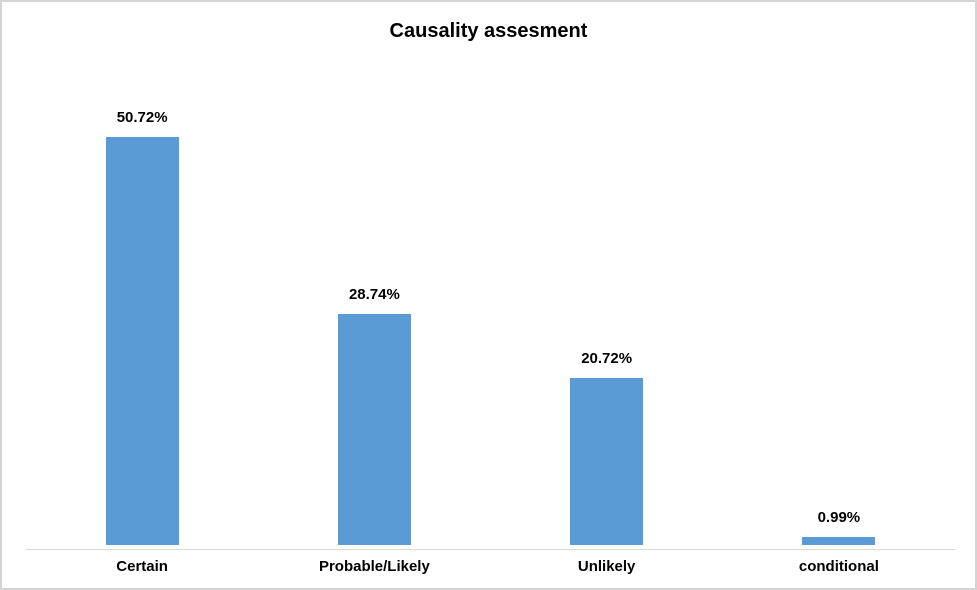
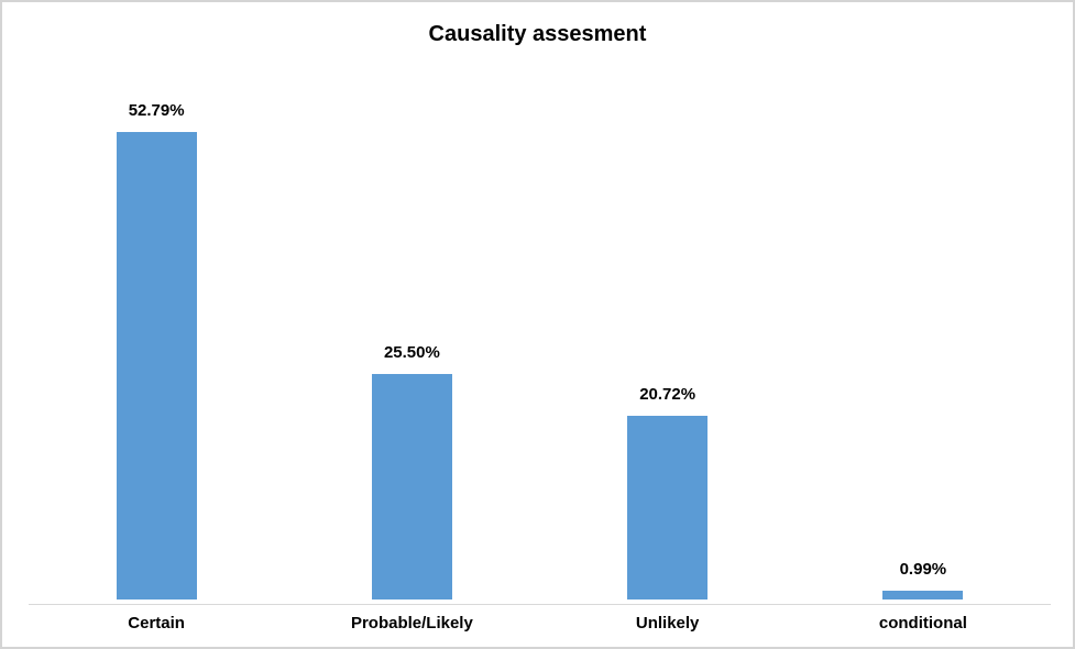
Certain: 50.72% -> 52.79%
Probable/Likely: 28.74% -> 25.50%
